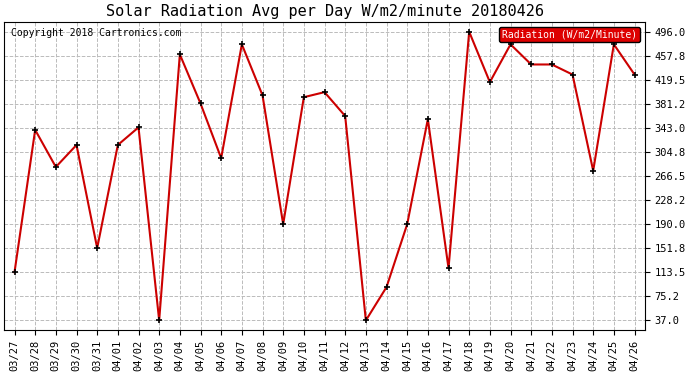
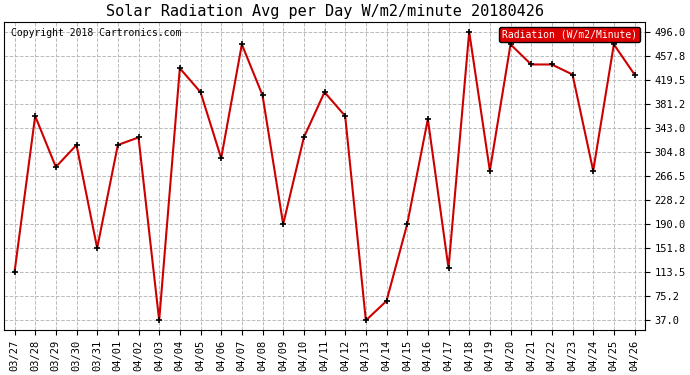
03/28: 340 -> 362
04/02: 344 -> 328
04/04: 460 -> 438
04/05: 382 -> 400
04/10: 392 -> 328
04/14: 90 -> 68
04/19: 416 -> 275
